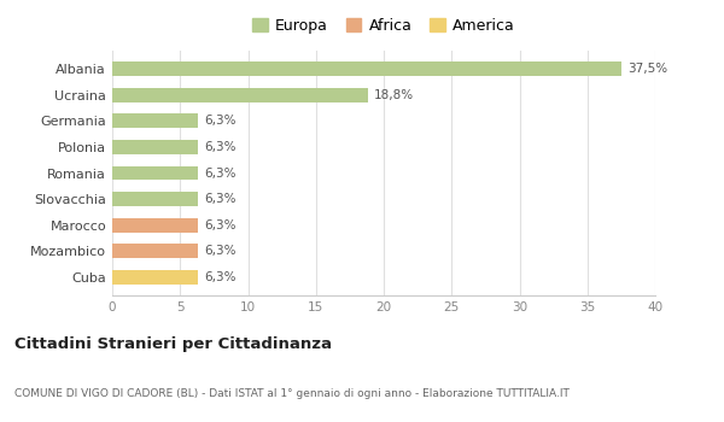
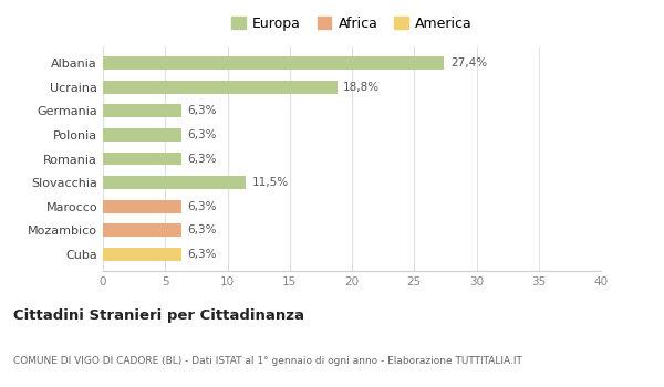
Albania: 37,5% -> 27,4%
Slovacchia: 6,3% -> 11,5%
